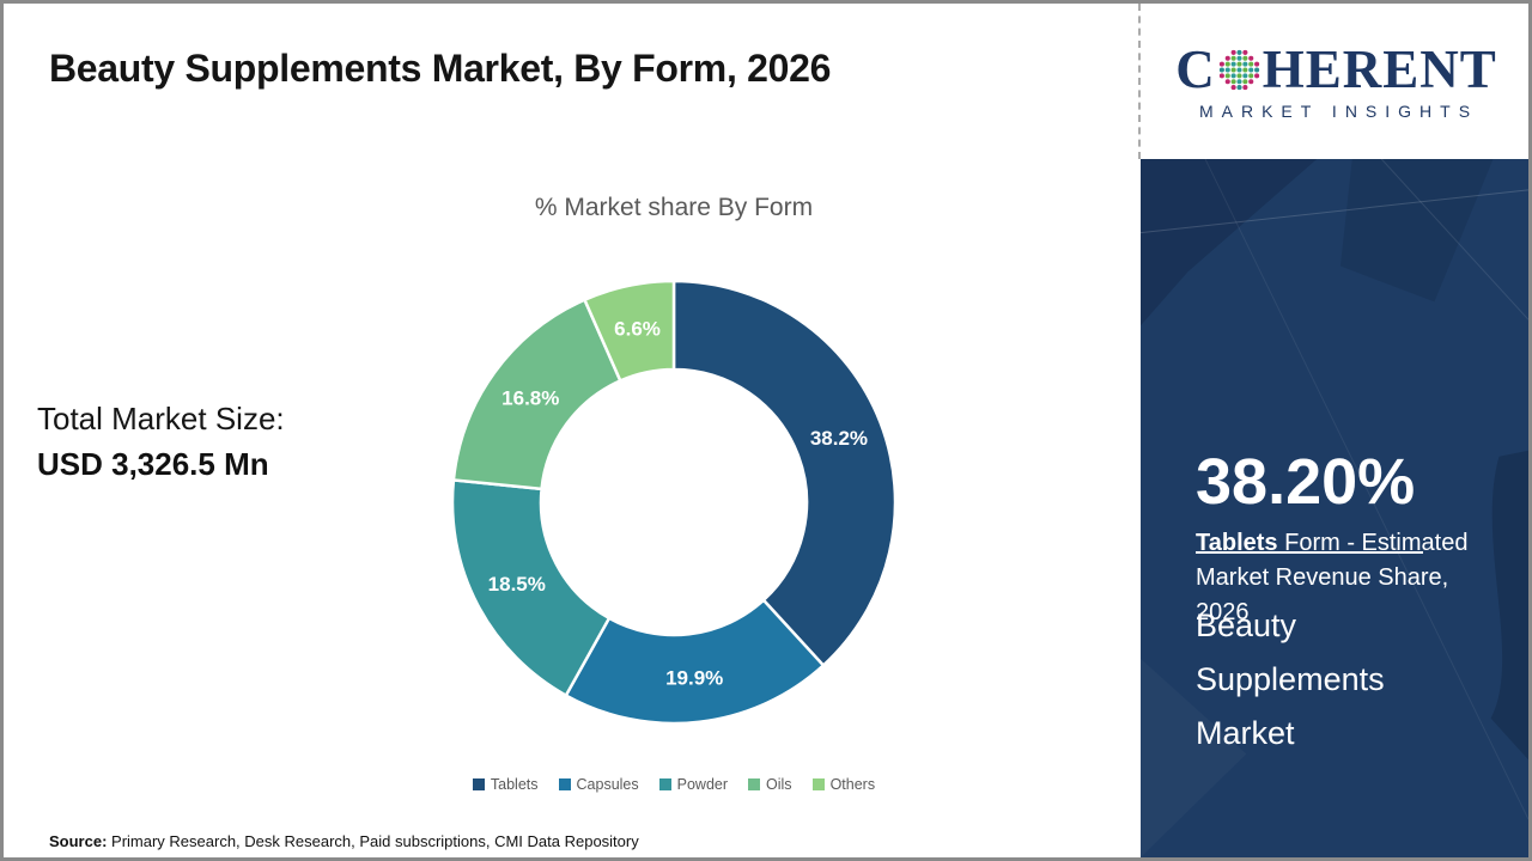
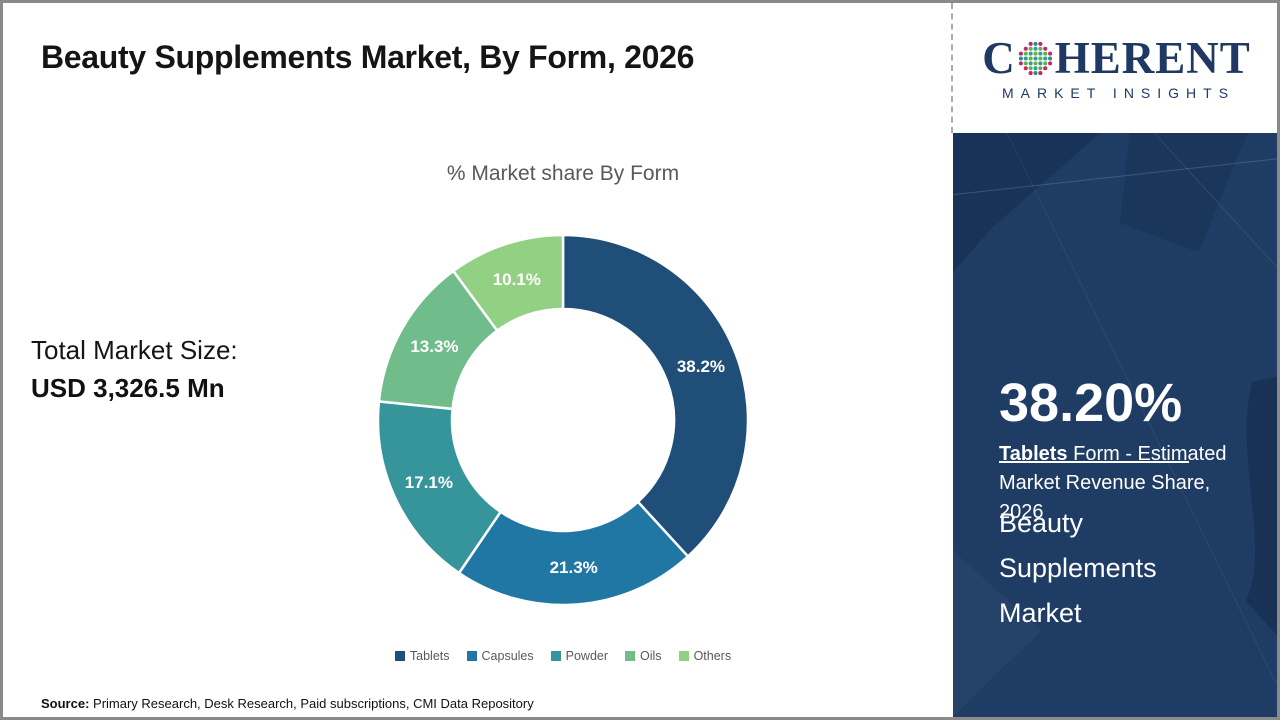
Capsules: 19.9% -> 21.3%
Powder: 18.5% -> 17.1%
Oils: 16.8% -> 13.3%
Others: 6.6% -> 10.1%
